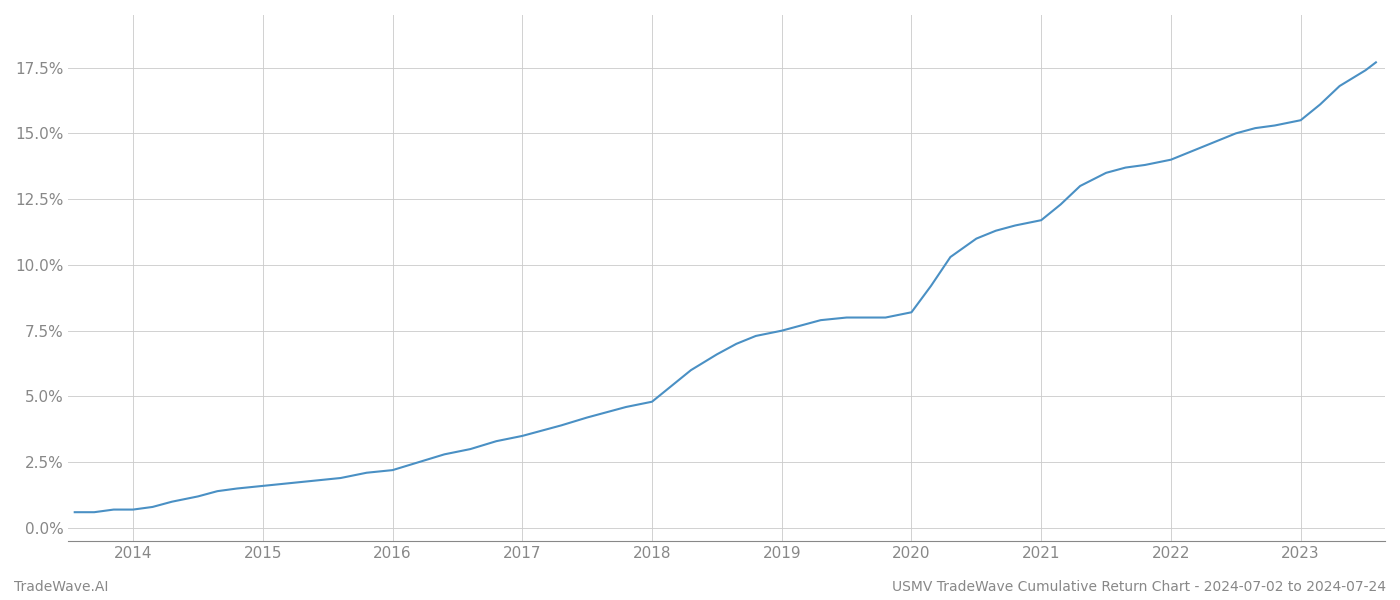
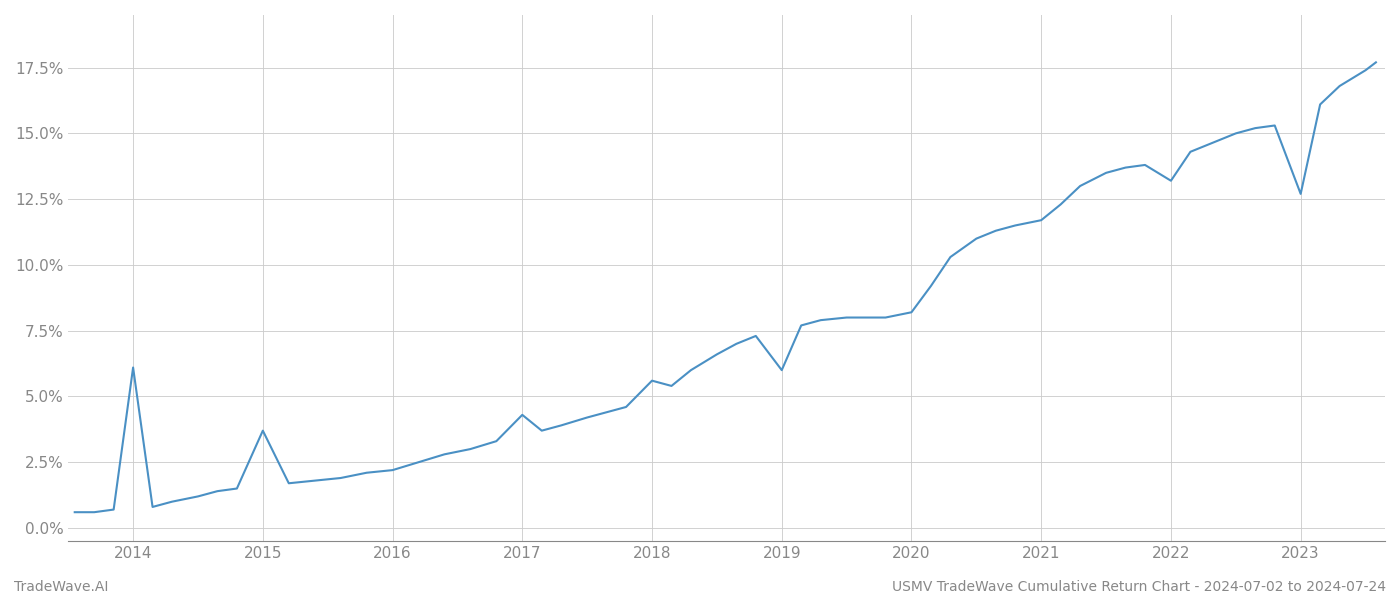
2014: 0.7% -> 6.1%
2015: 1.6% -> 3.7%
2017: 3.5% -> 4.3%
2018: 4.8% -> 5.6%
2019: 7.5% -> 6.0%
2022: 14.0% -> 13.2%
2023: 15.5% -> 12.7%
